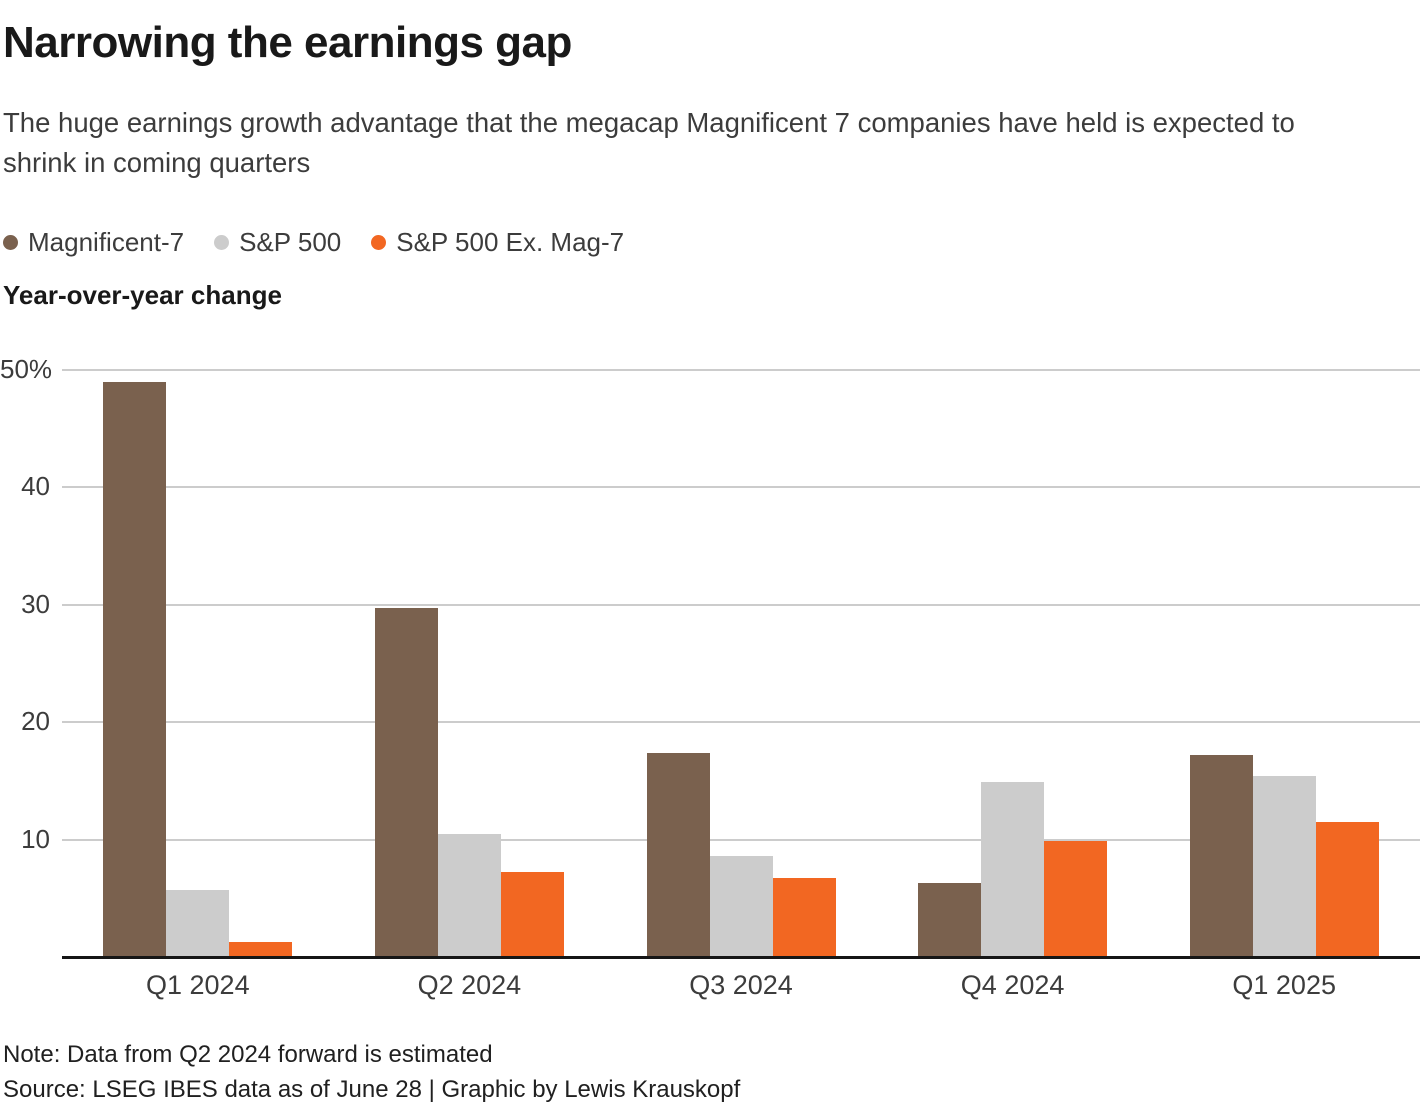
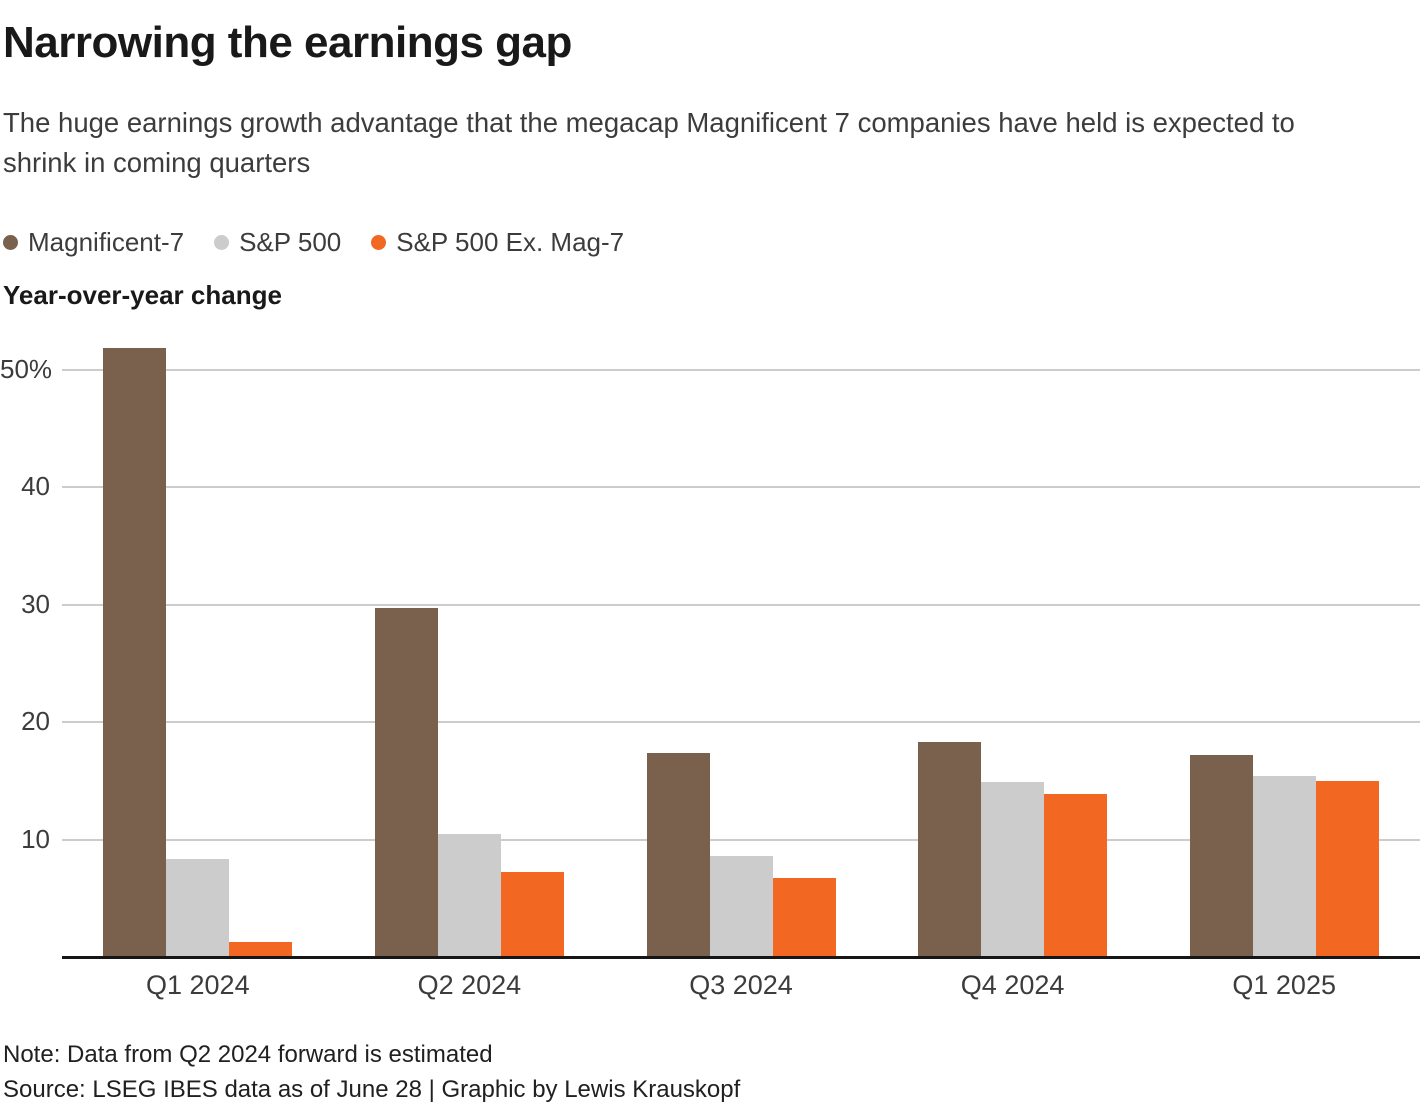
Magnificent-7/Q1 2024: 48.9 -> 51.8
S&P 500/Q1 2024: 5.7 -> 8.3
Magnificent-7/Q4 2024: 6.3 -> 18.3
S&P 500 Ex. Mag-7/Q4 2024: 9.9 -> 13.9
S&P 500 Ex. Mag-7/Q1 2025: 11.5 -> 15.0
